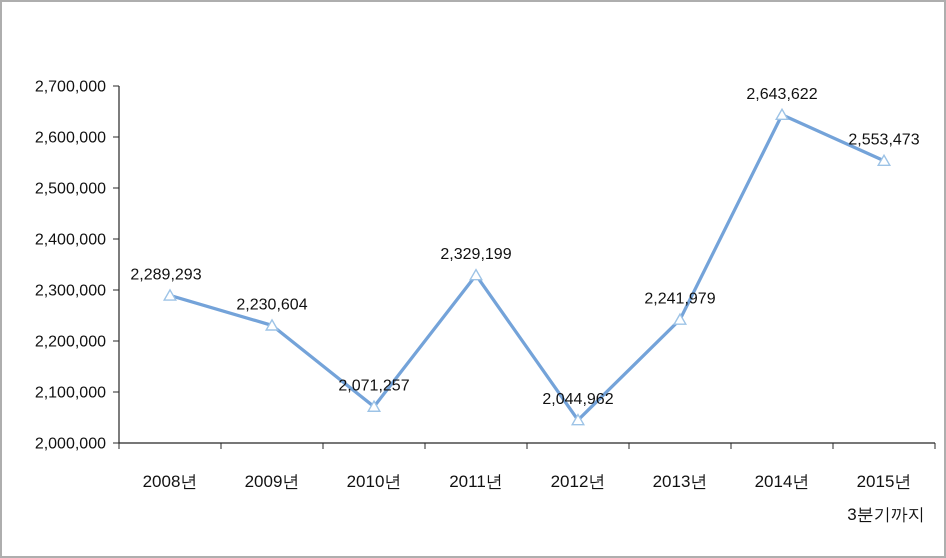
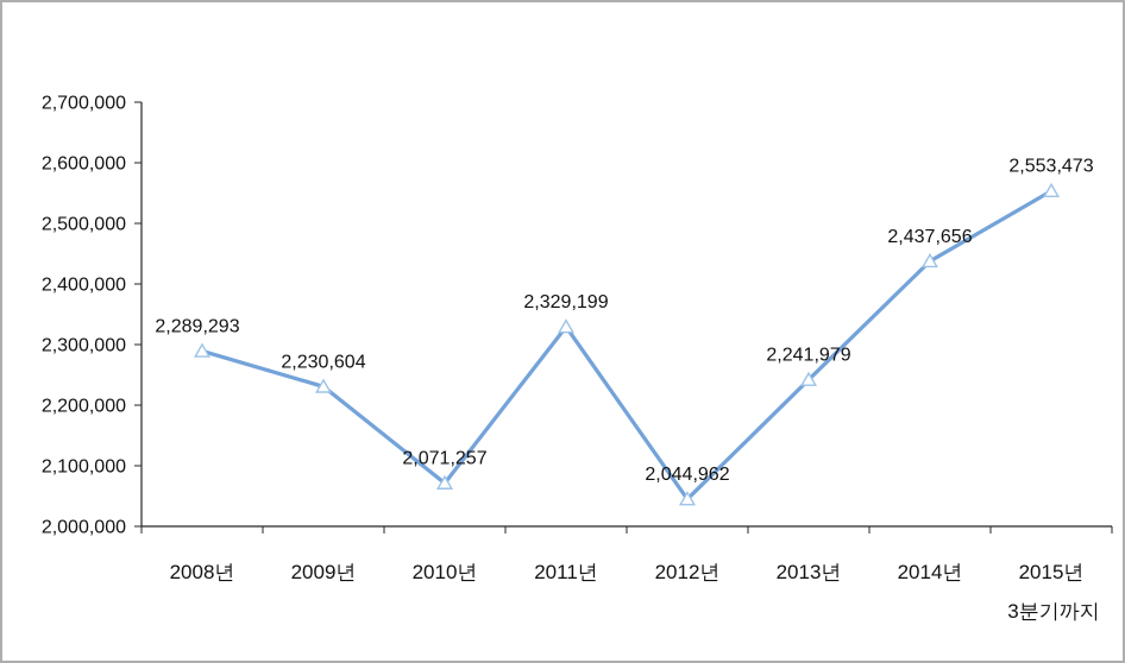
2014년: 2,643,622 -> 2,437,656
